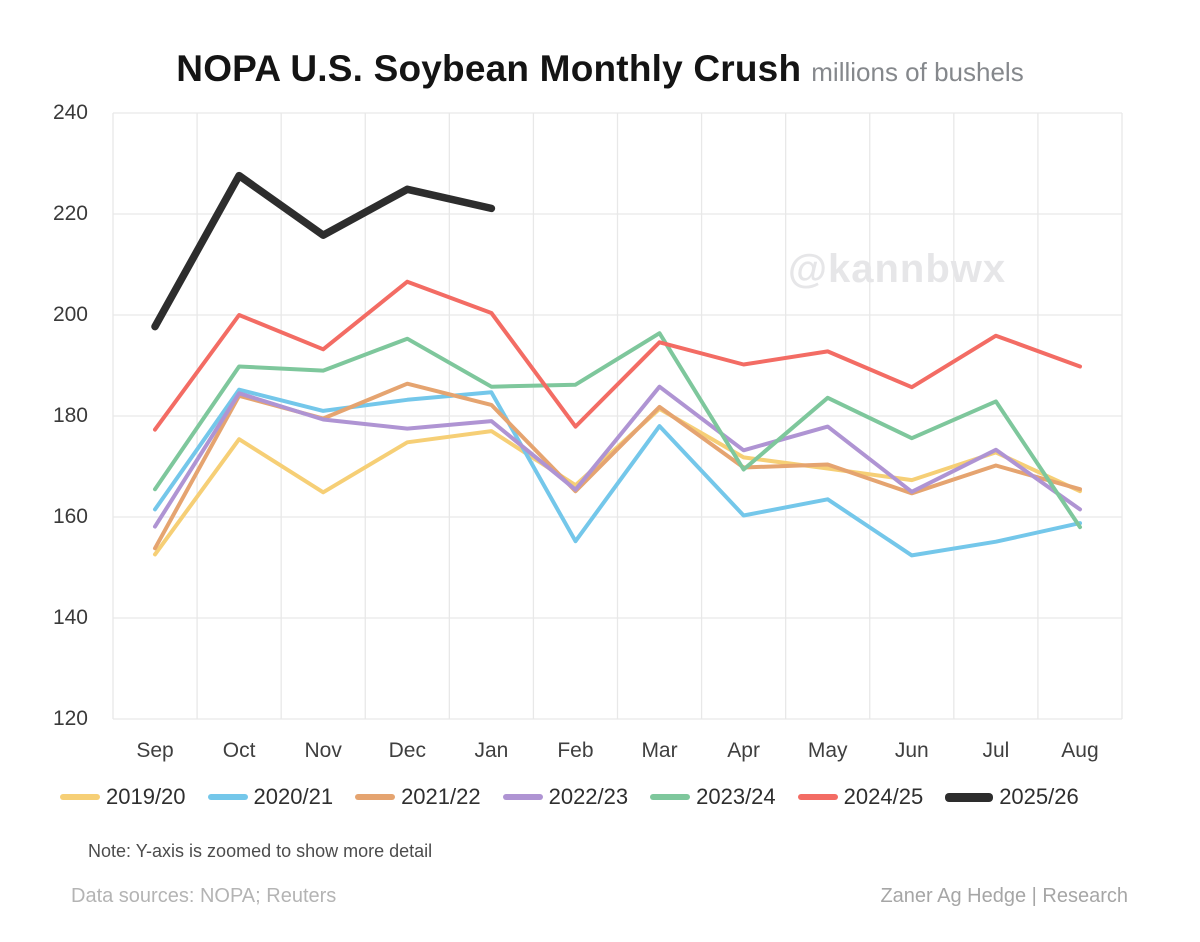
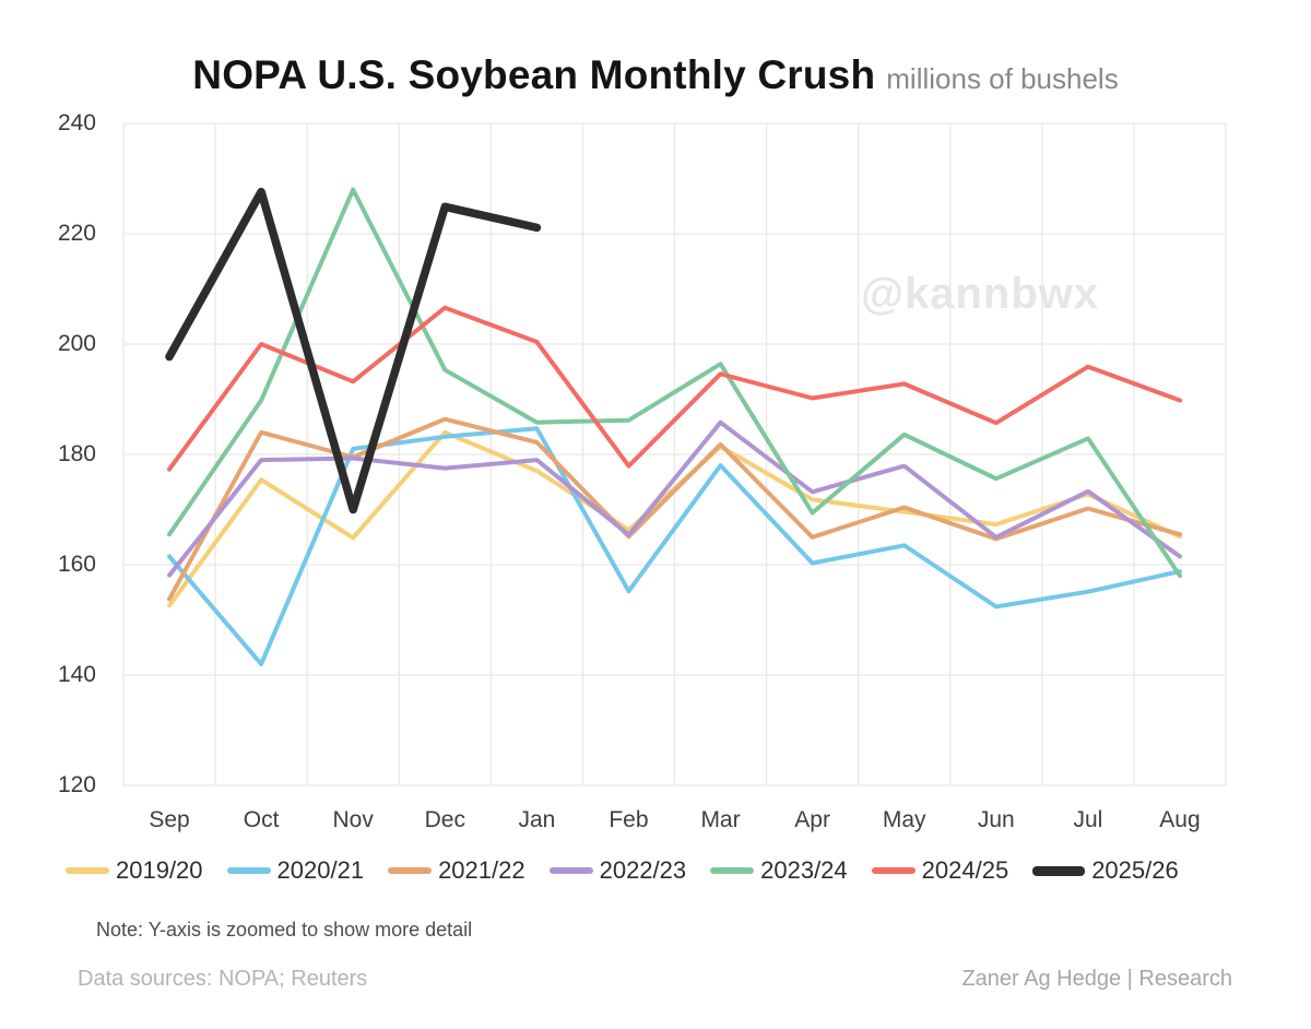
2020/21/Oct: 185 -> 142
2022/23/Oct: 184 -> 179
2023/24/Nov: 189 -> 228
2025/26/Nov: 216 -> 170
2019/20/Dec: 175 -> 184
2021/22/Apr: 170 -> 165
